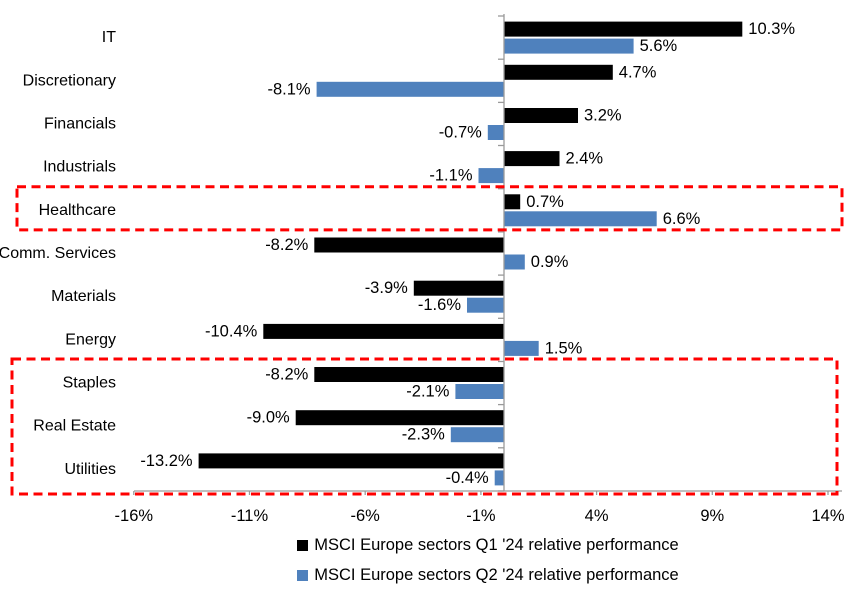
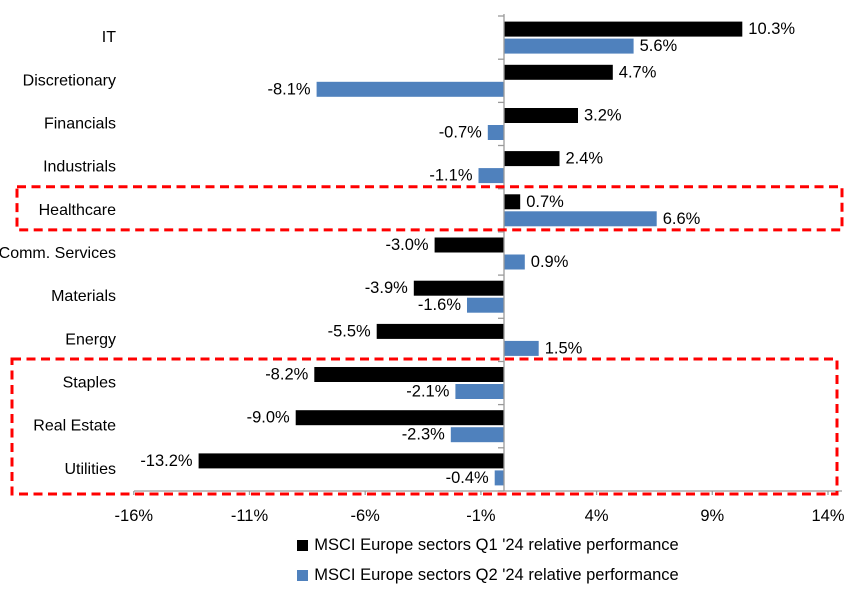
MSCI Europe sectors Q1 '24 relative performance/Comm. Services: -8.2% -> -3.0%
MSCI Europe sectors Q1 '24 relative performance/Energy: -10.4% -> -5.5%
